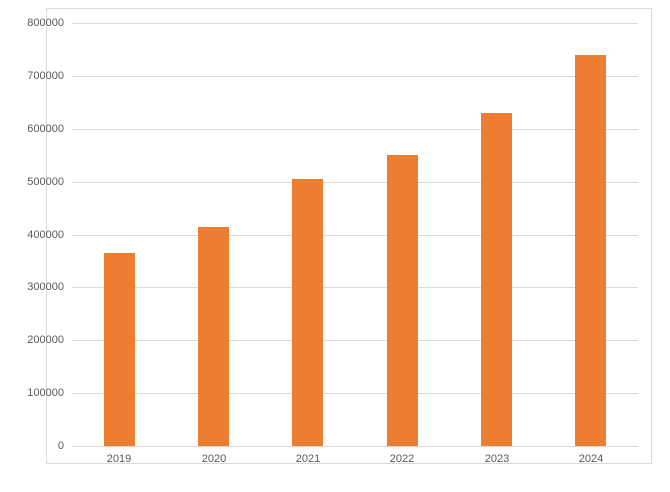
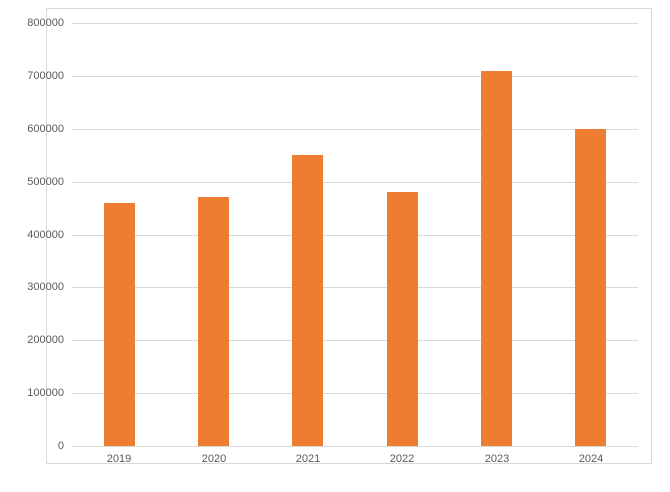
2019: 360000 -> 460000
2020: 420000 -> 470000
2021: 500000 -> 550000
2022: 550000 -> 480000
2023: 630000 -> 710000
2024: 740000 -> 600000
